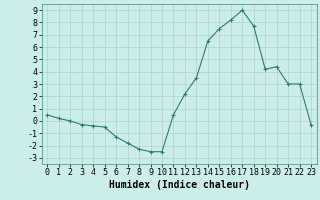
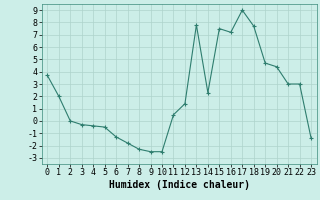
0: 0.5 -> 3.7
1: 0.2 -> 2.0
12: 2.2 -> 1.4
13: 3.5 -> 7.8
14: 6.5 -> 2.3
16: 8.2 -> 7.2
19: 4.2 -> 4.7
23: -0.3 -> -1.4
